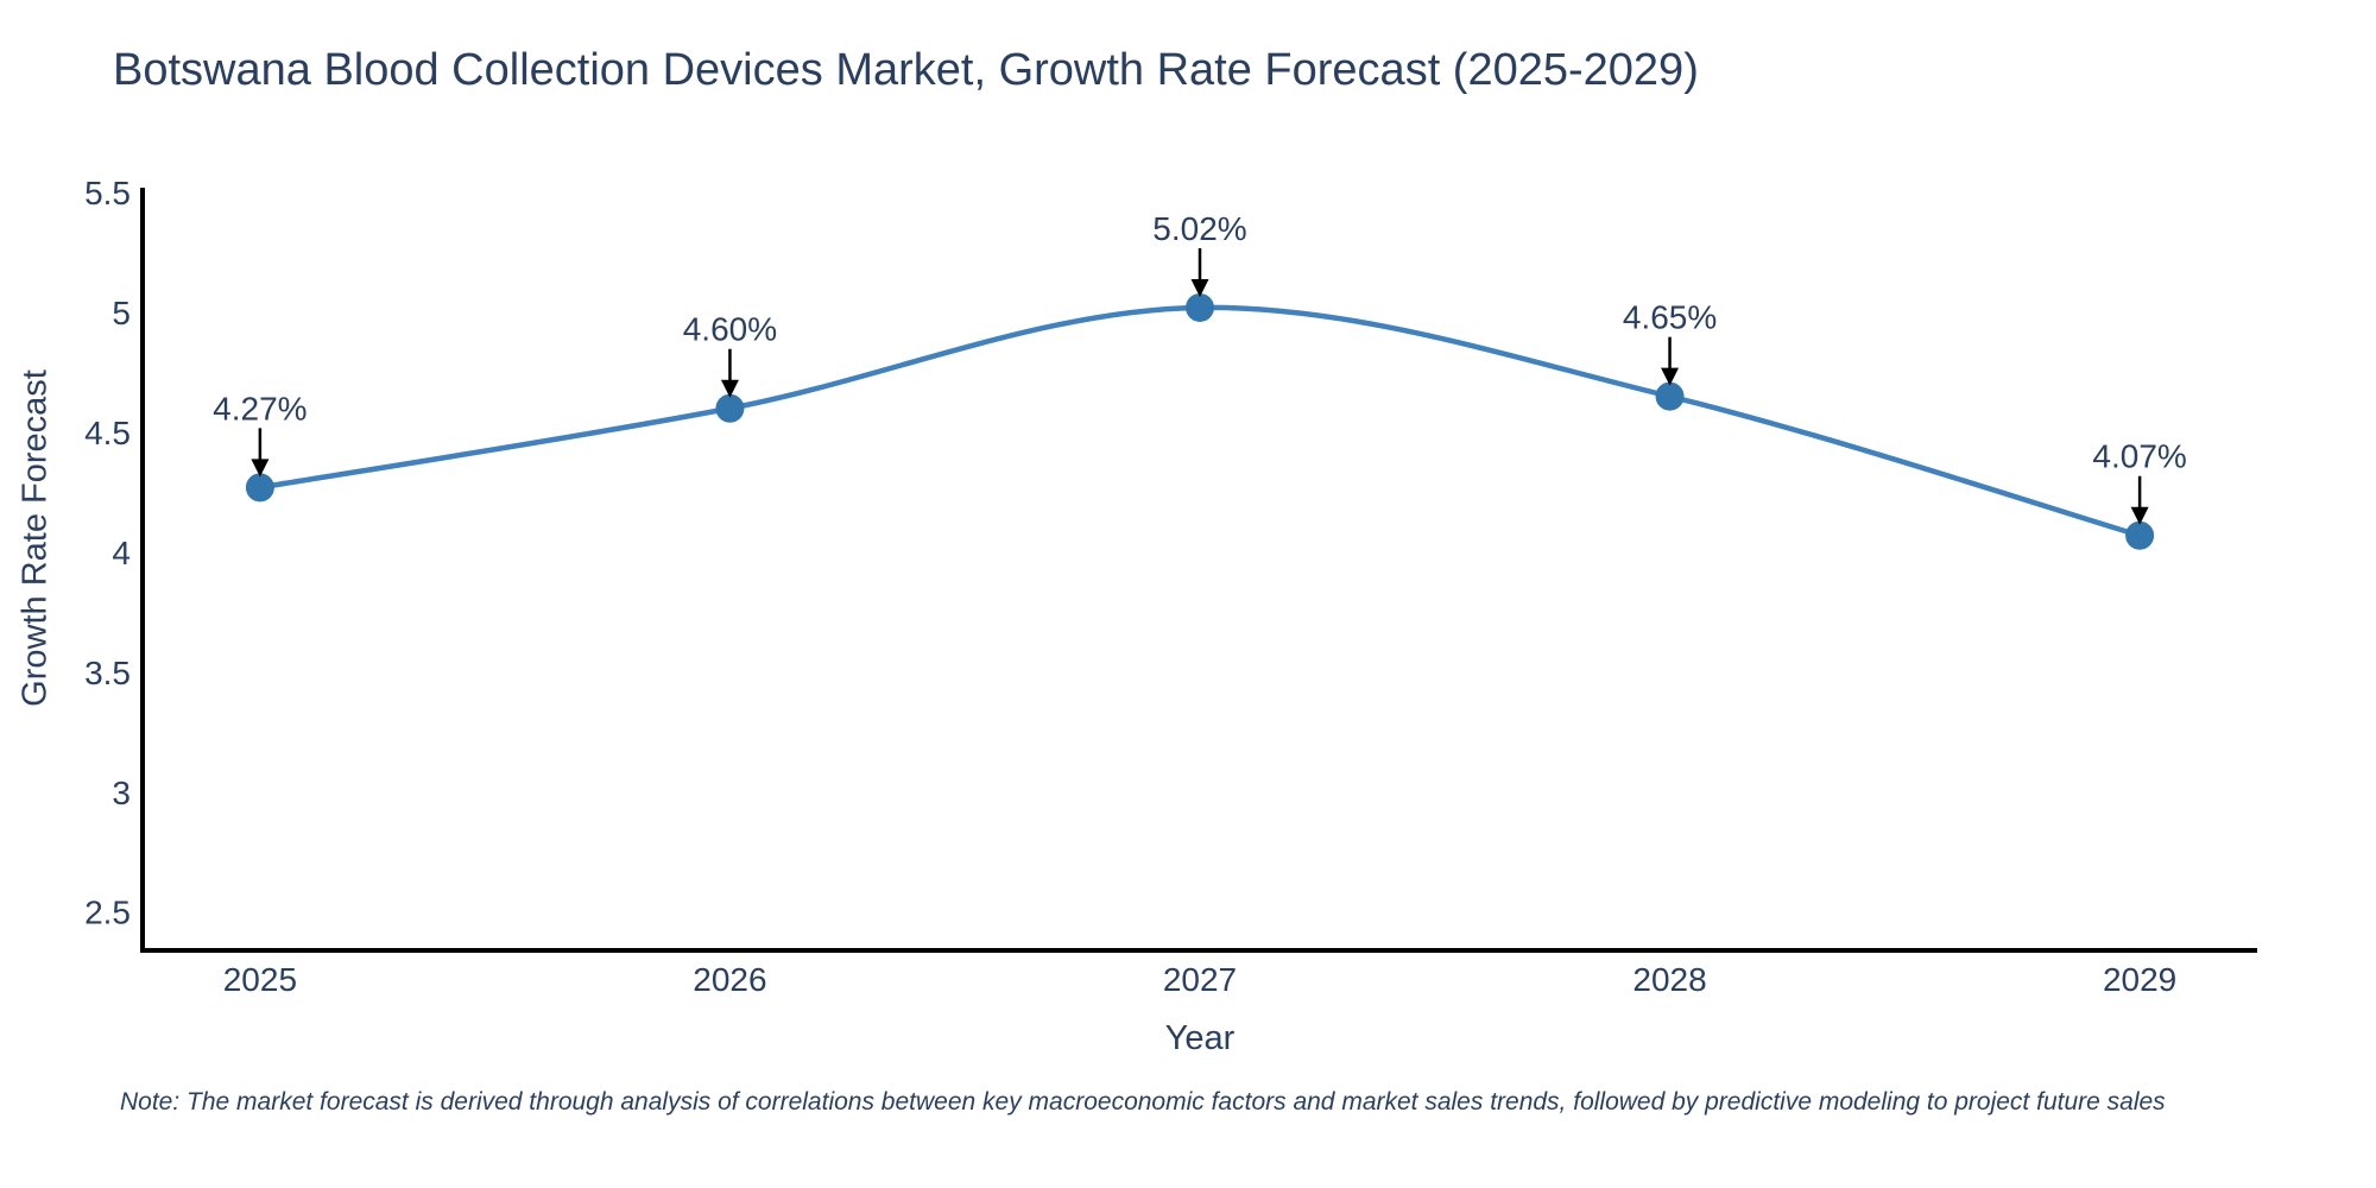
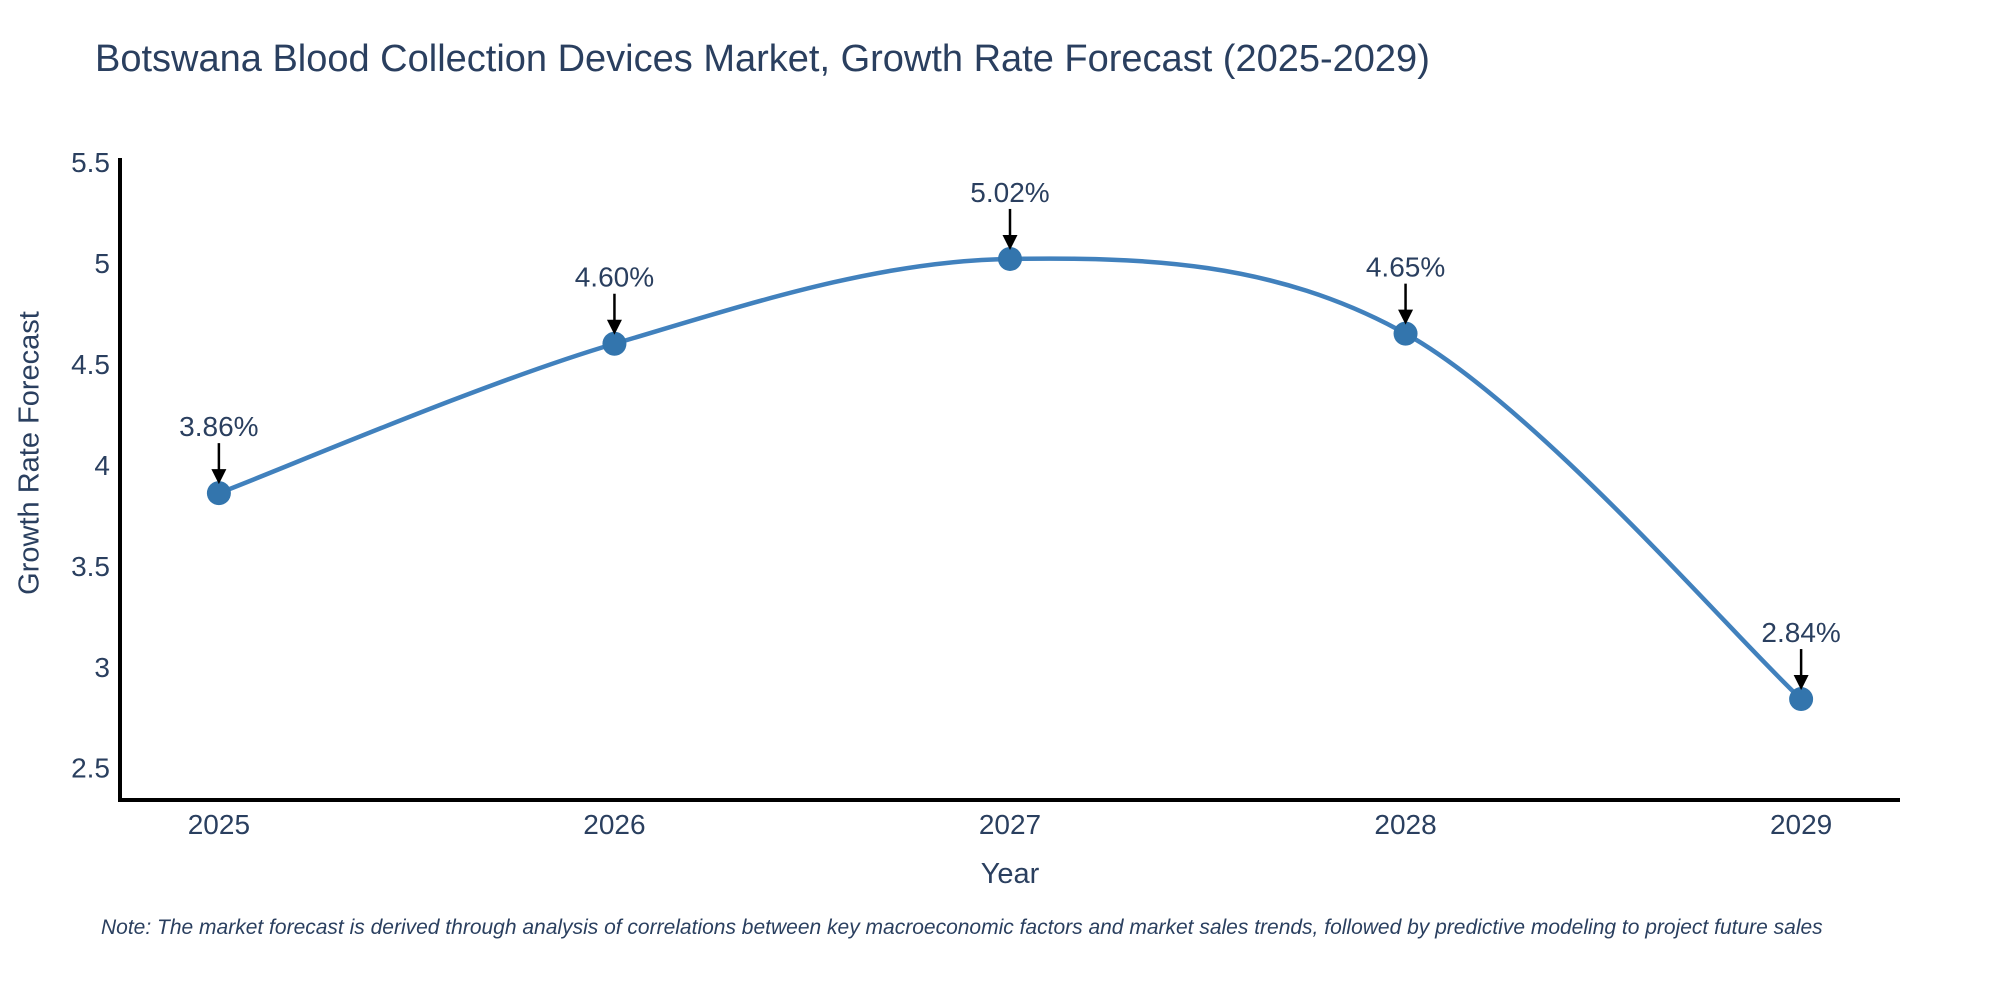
2025: 4.27% -> 3.86%
2029: 4.07% -> 2.84%
